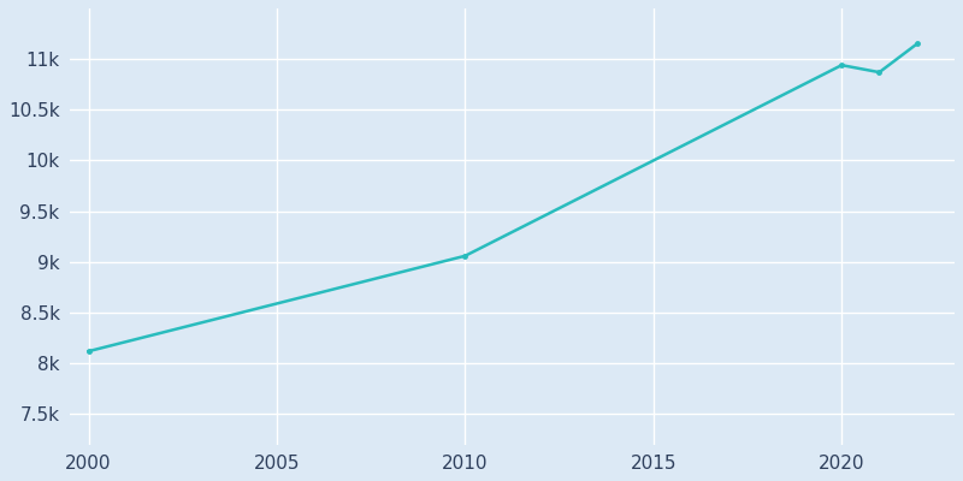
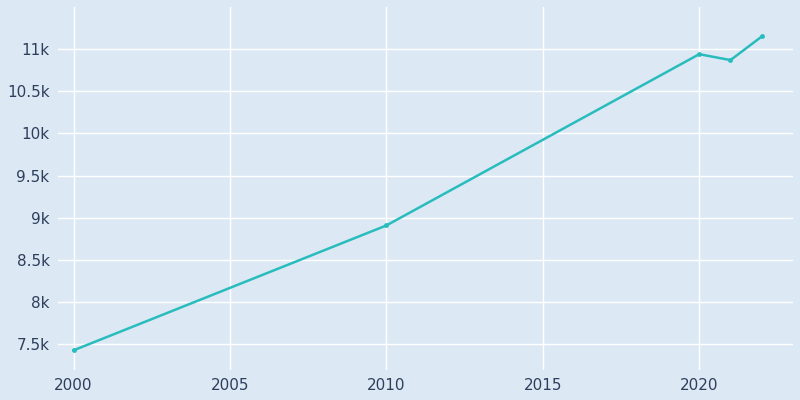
2000: 8.12k -> 7.43k
2010: 9.06k -> 8.91k
